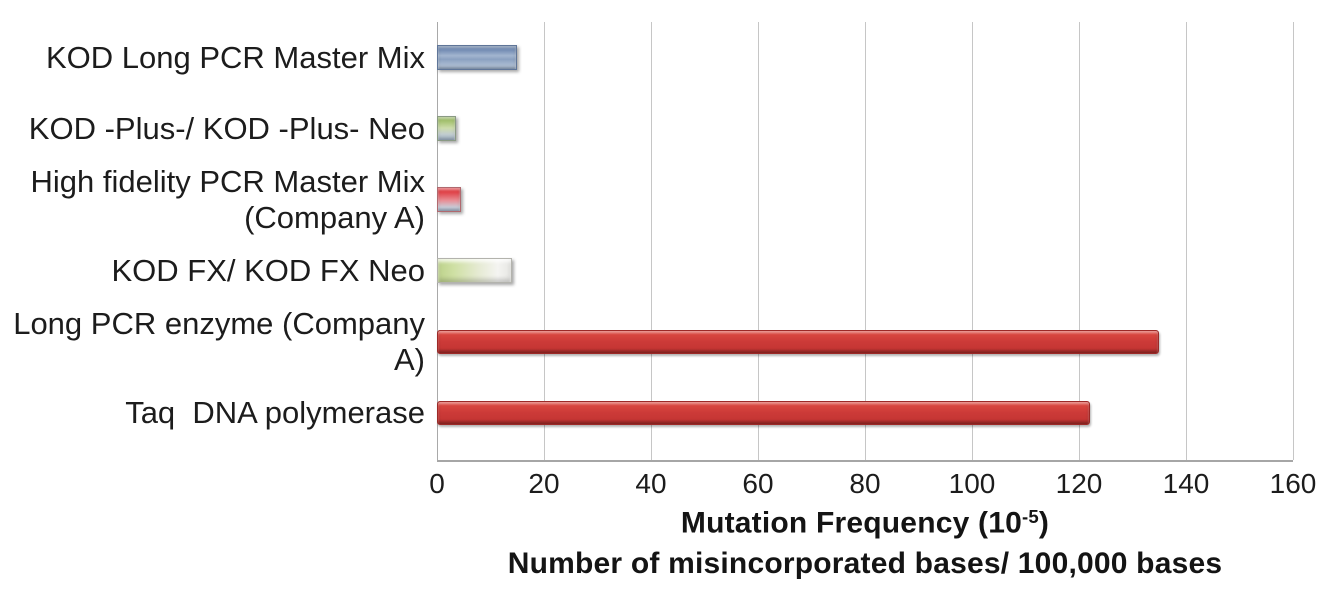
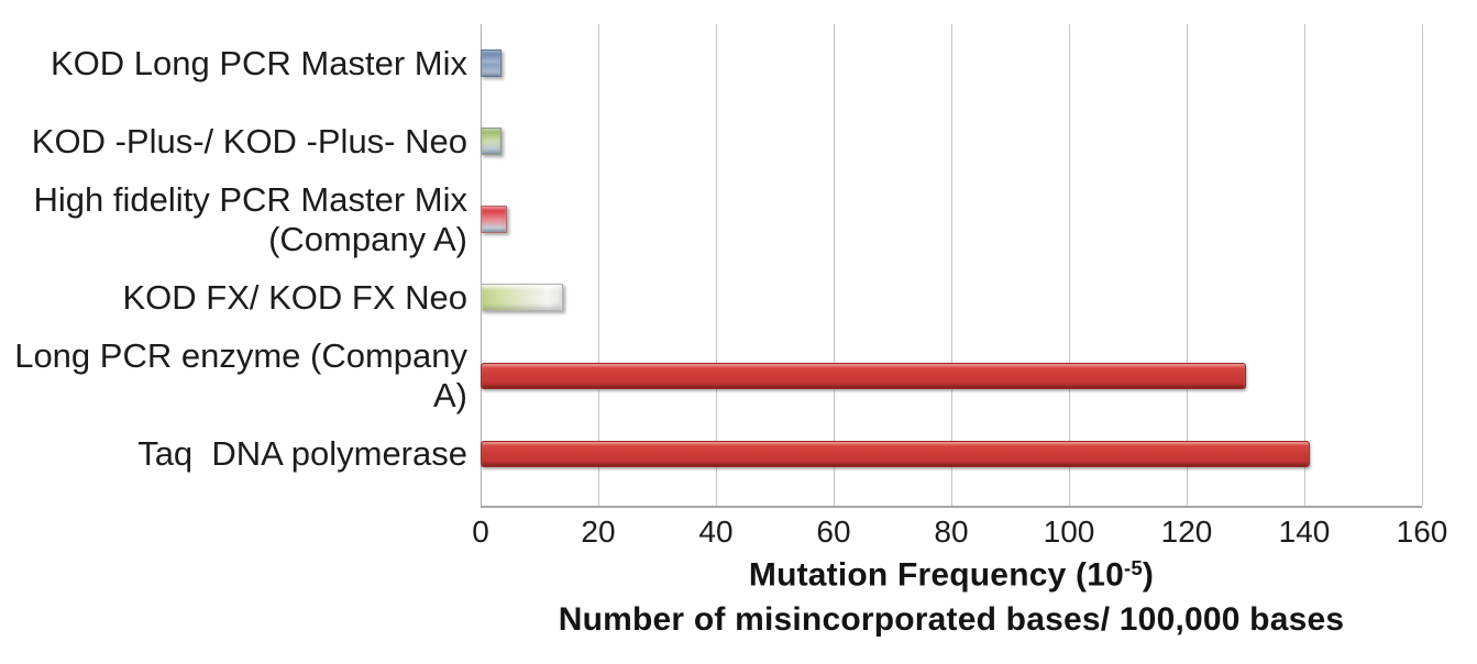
KOD Long PCR Master Mix: 15 -> 4
Long PCR enzyme (Company A): 135 -> 130
Taq DNA polymerase: 122 -> 141
